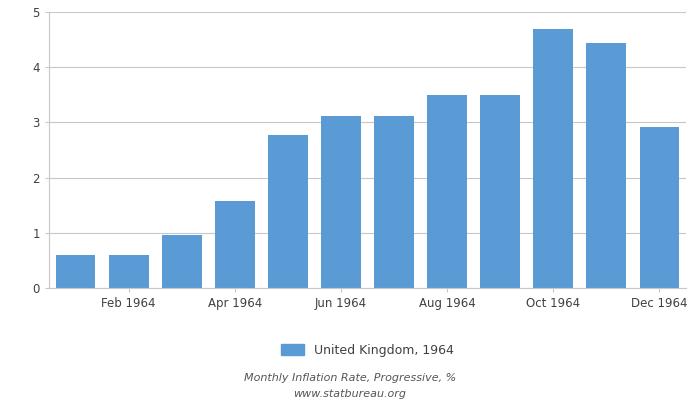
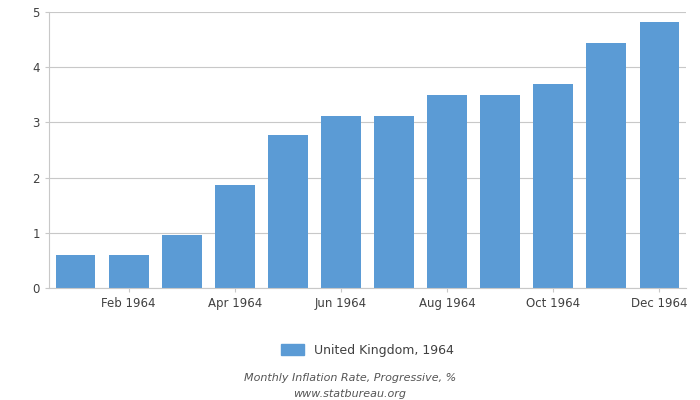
Apr 1964: 1.58 -> 1.86
Oct 1964: 4.70 -> 3.70
Dec 1964: 2.92 -> 4.82
